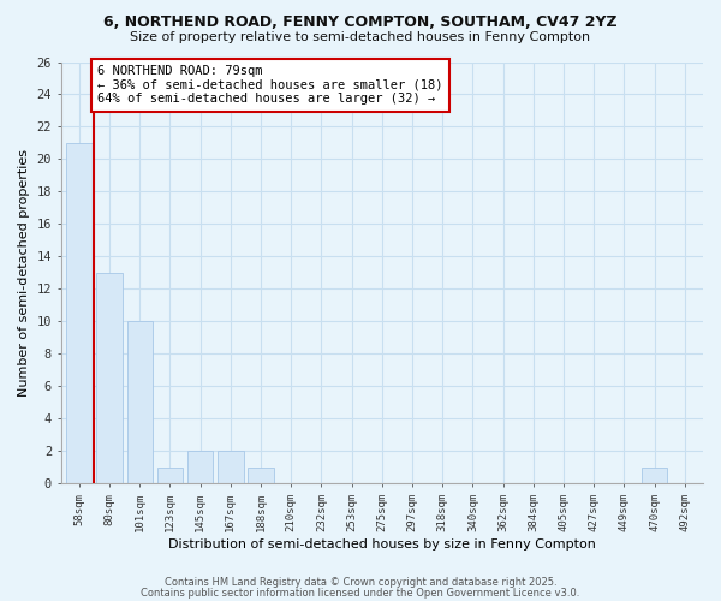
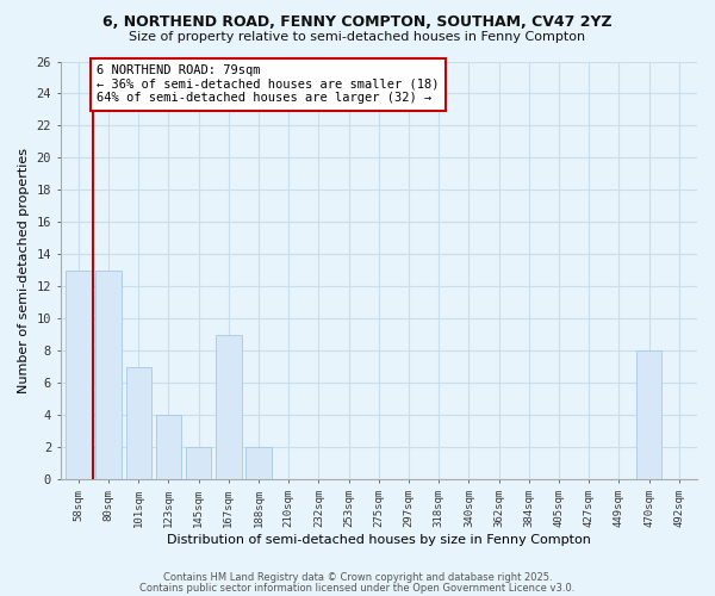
58sqm: 21 -> 13
101sqm: 10 -> 7
123sqm: 1 -> 4
167sqm: 2 -> 9
188sqm: 1 -> 2
470sqm: 1 -> 8
